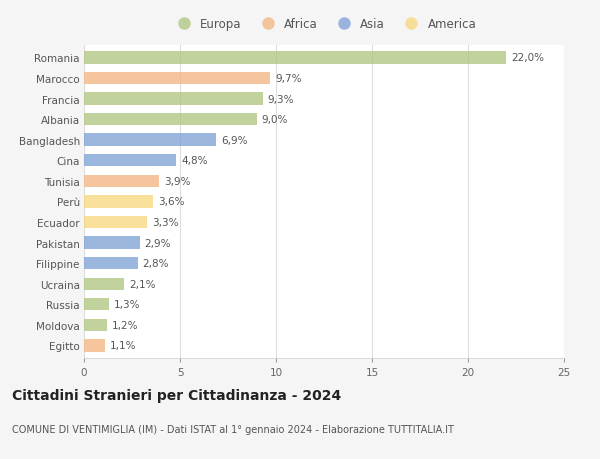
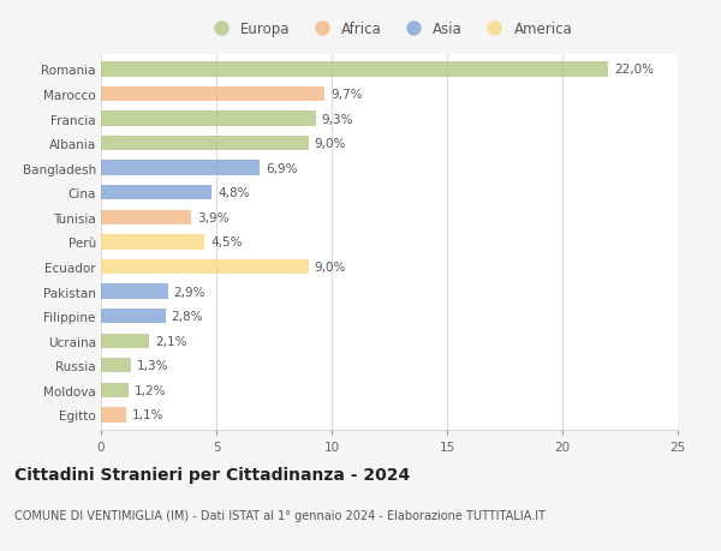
Perù: 3,6% -> 4,5%
Ecuador: 3,3% -> 9,0%
